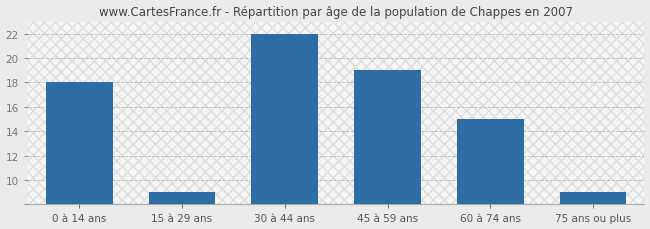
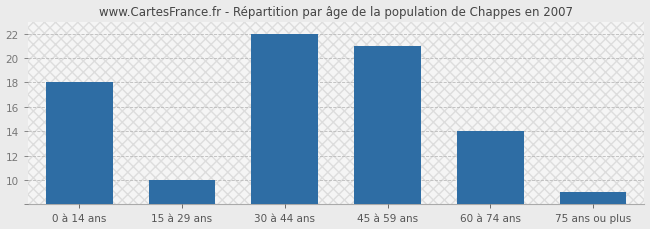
15 à 29 ans: 9 -> 10
45 à 59 ans: 19 -> 21
60 à 74 ans: 15 -> 14
